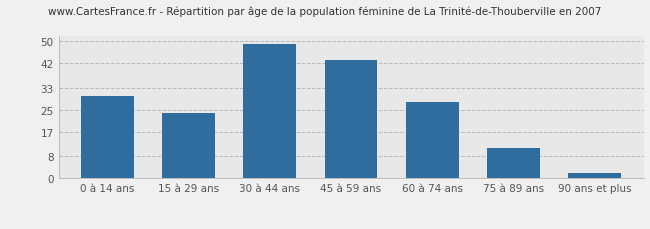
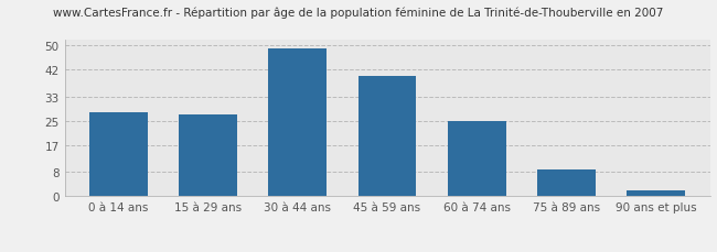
0 à 14 ans: 30 -> 28
15 à 29 ans: 24 -> 27
45 à 59 ans: 43 -> 40
60 à 74 ans: 28 -> 25
75 à 89 ans: 11 -> 9
